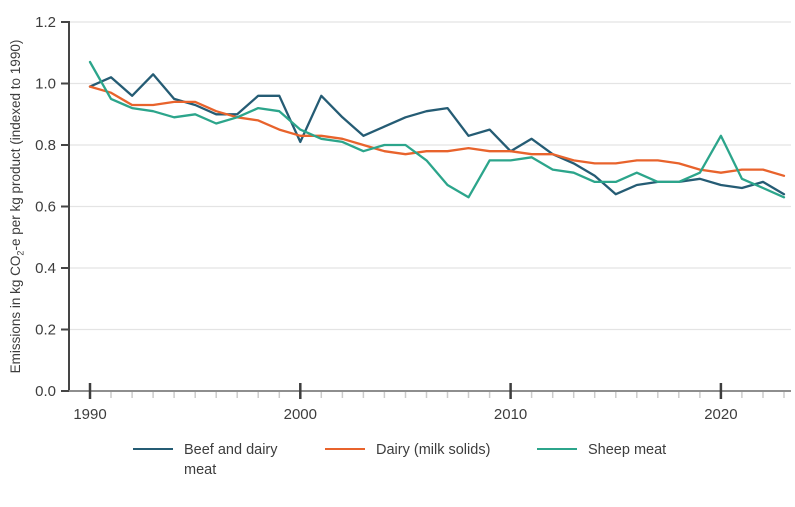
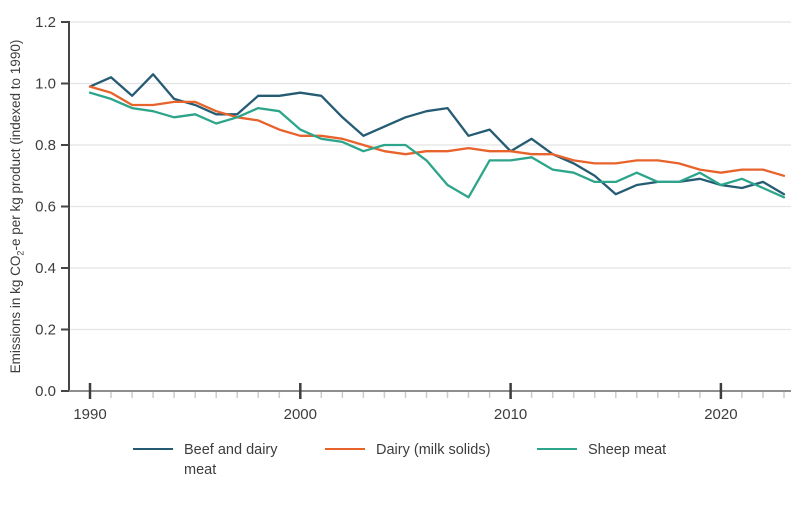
Sheep meat/1990: 1.07 -> 0.97
Beef and dairy meat/2000: 0.81 -> 0.97
Sheep meat/2020: 0.83 -> 0.67
